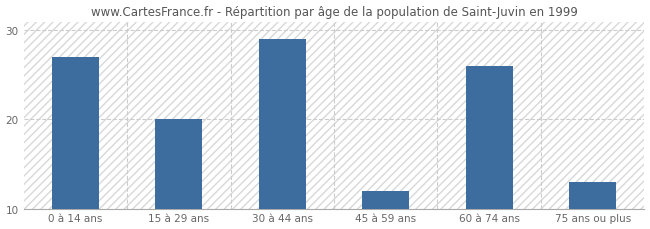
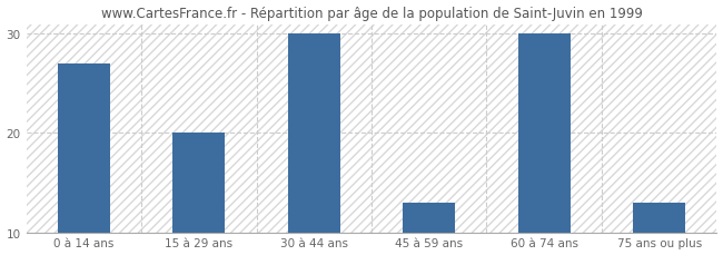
30 à 44 ans: 29 -> 30
45 à 59 ans: 12 -> 13
60 à 74 ans: 26 -> 30
